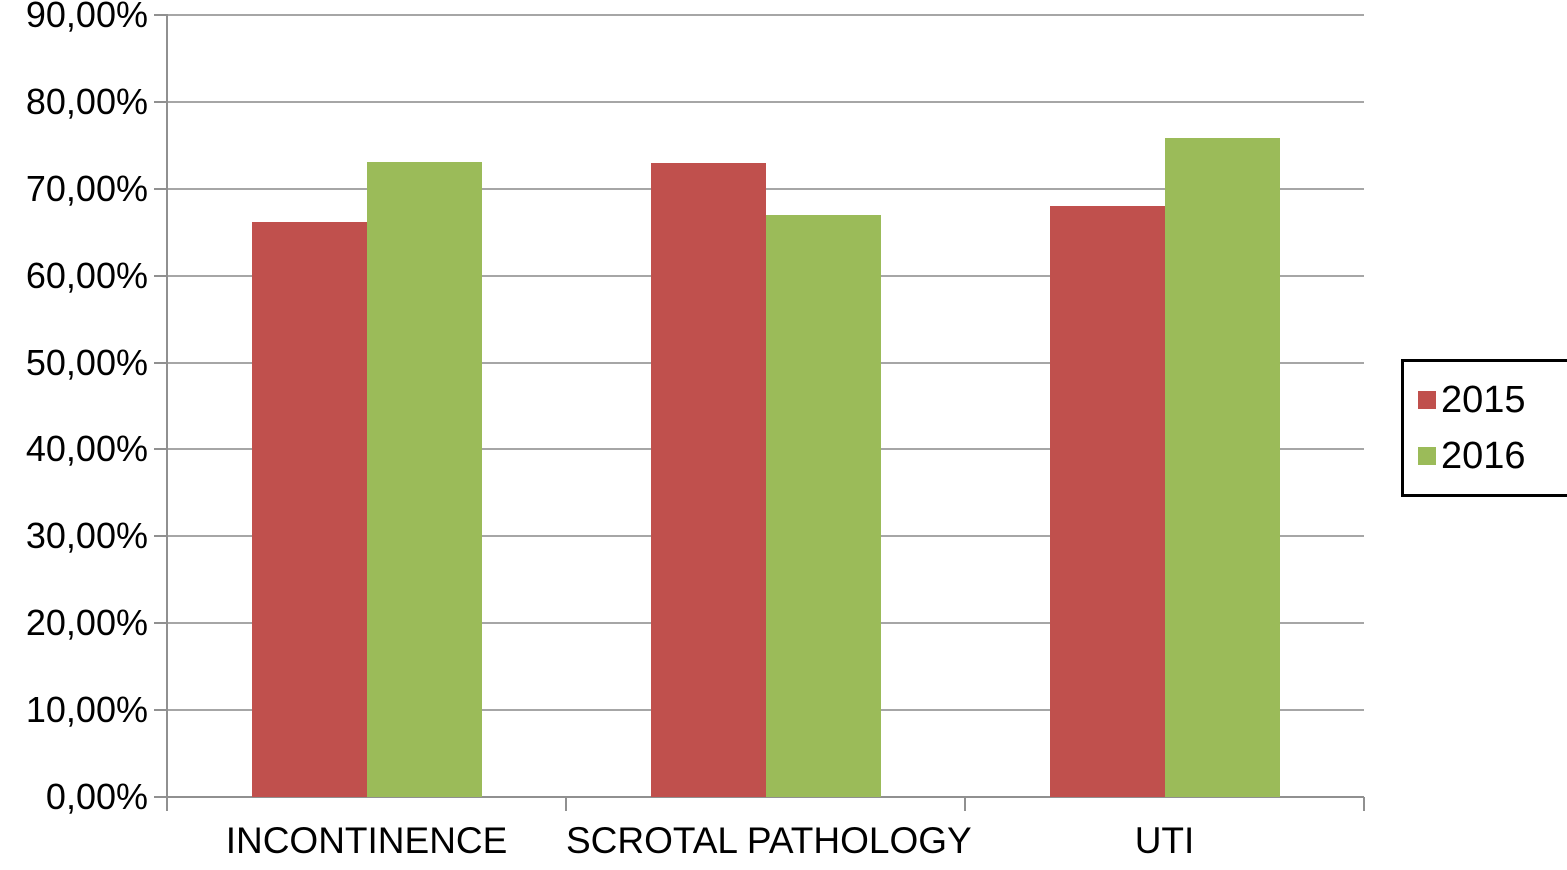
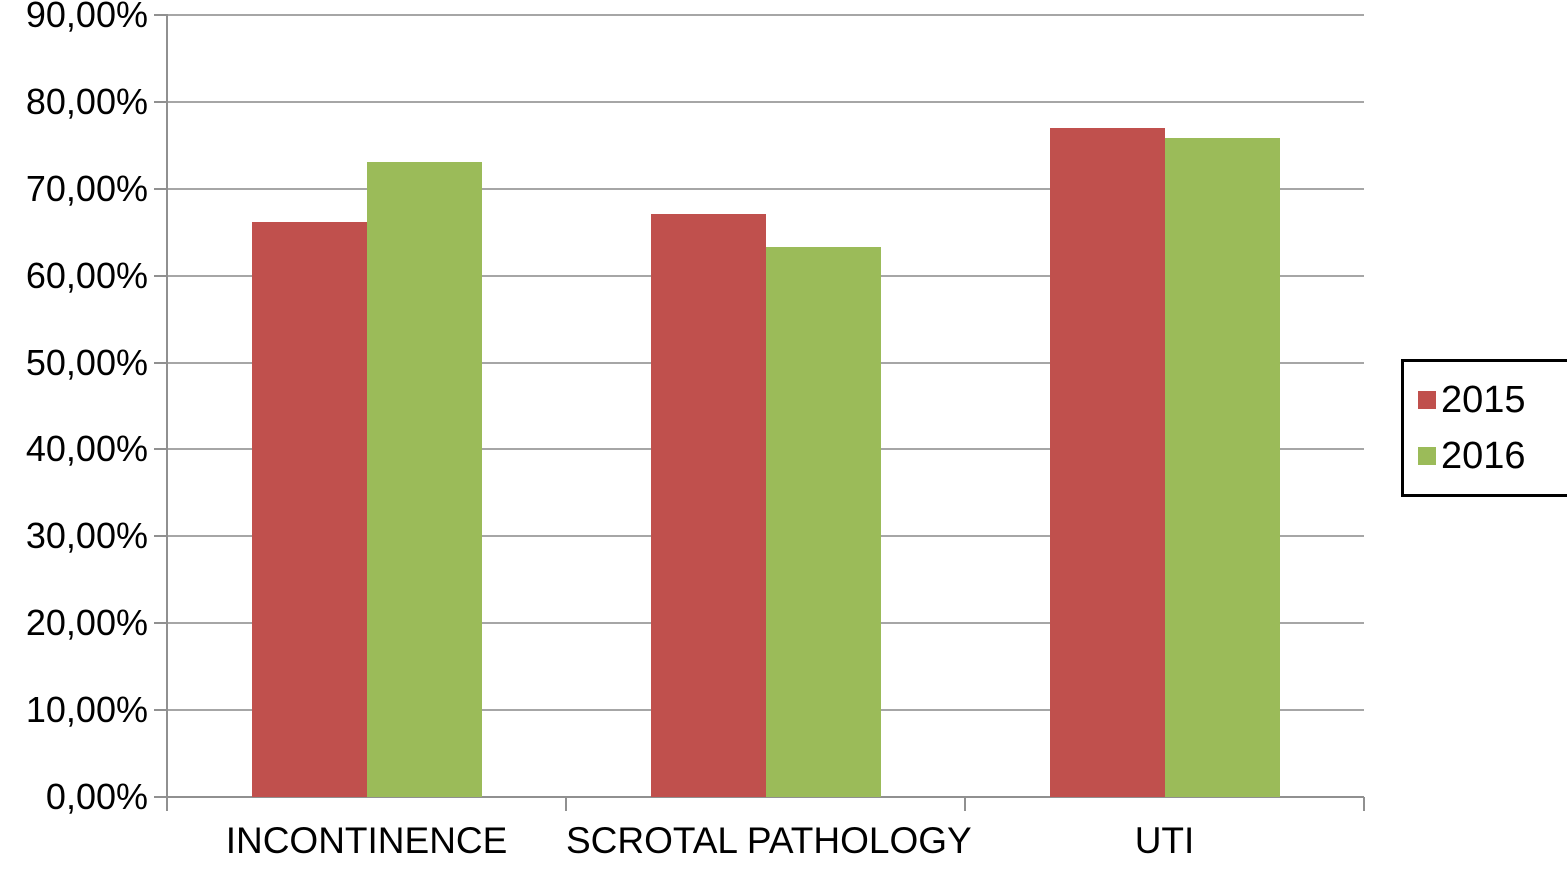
2015/SCROTAL PATHOLOGY: 73% -> 67%
2016/SCROTAL PATHOLOGY: 67% -> 63%
2015/UTI: 68% -> 77%
